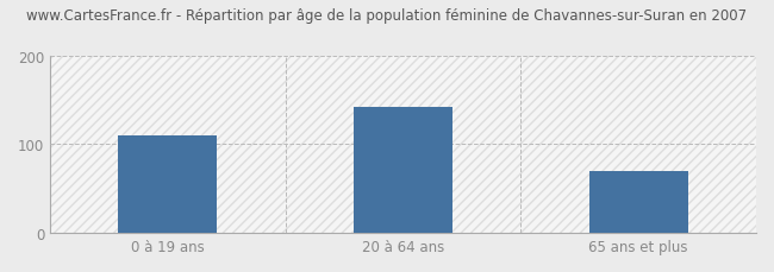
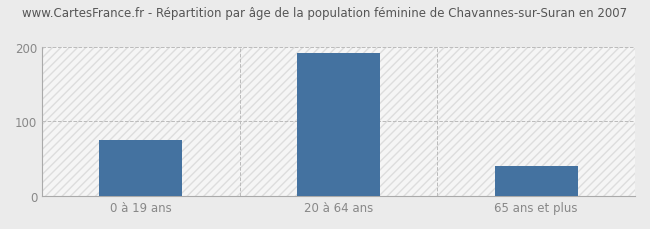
0 à 19 ans: 110 -> 75
20 à 64 ans: 142 -> 191
65 ans et plus: 70 -> 40
